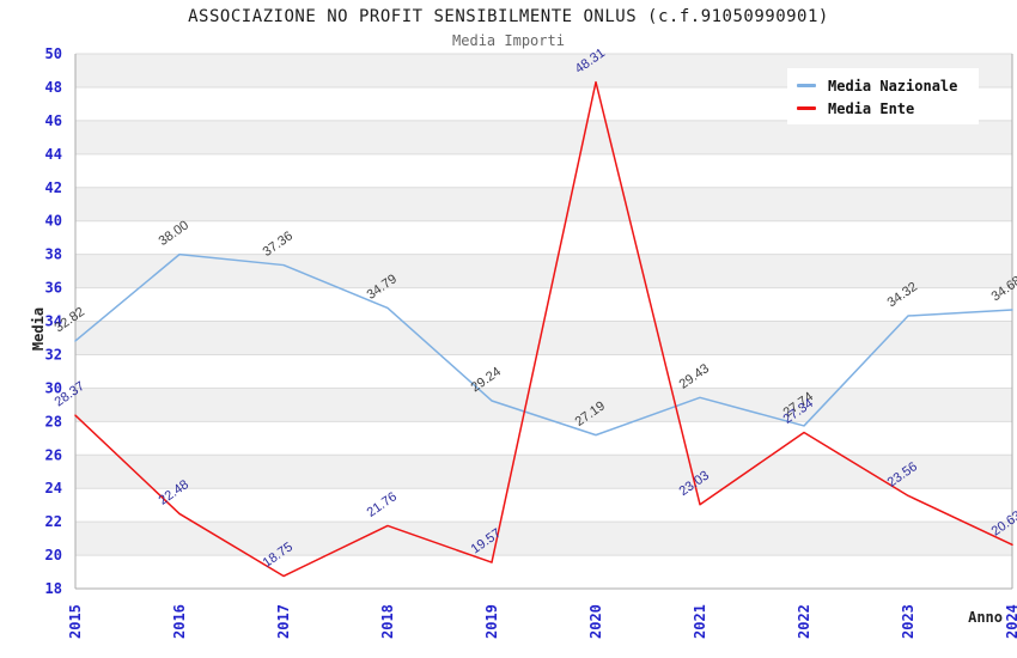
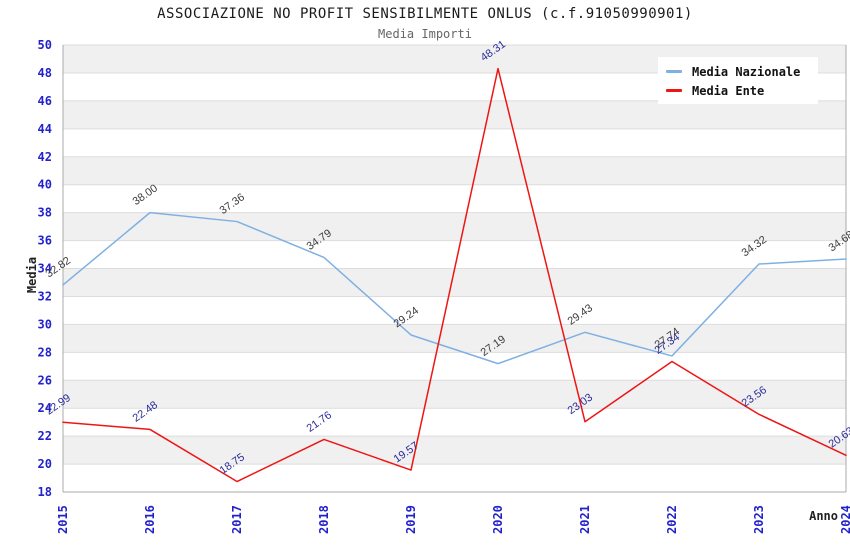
Media Ente/2015: 28.37 -> 22.99
